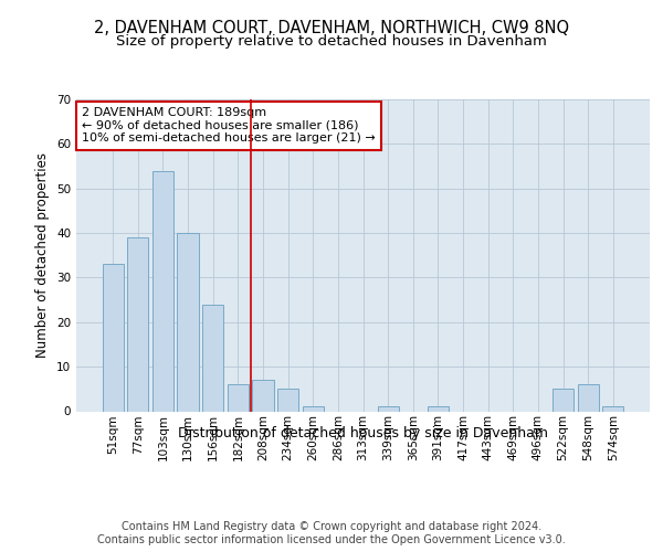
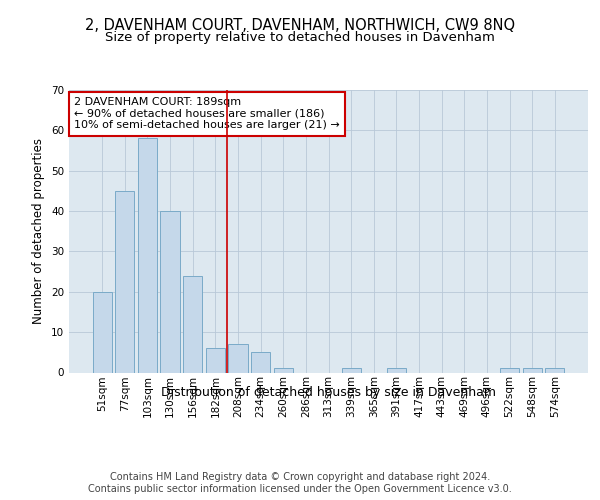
51sqm: 33 -> 20
77sqm: 39 -> 45
103sqm: 54 -> 58
522sqm: 5 -> 1
548sqm: 6 -> 1
